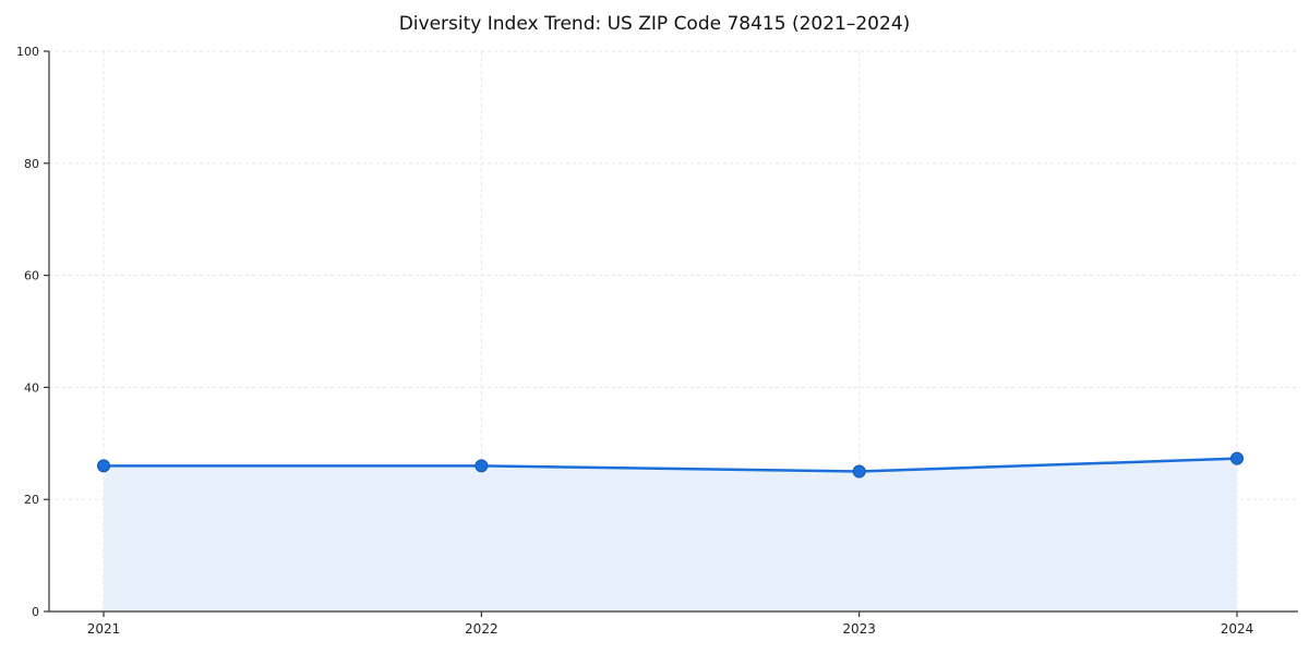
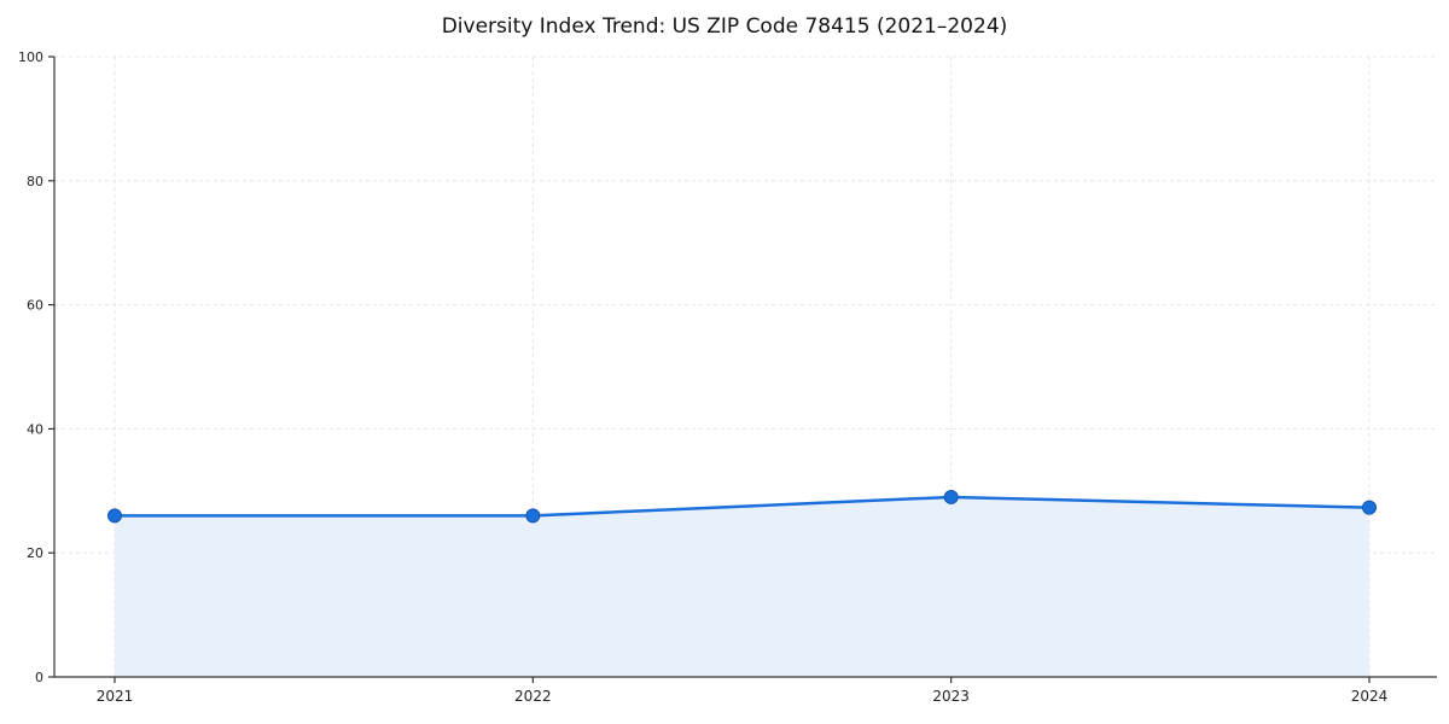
2023: 25 -> 29
